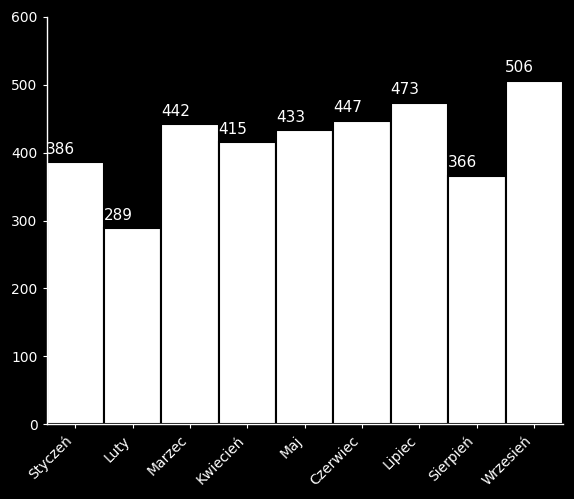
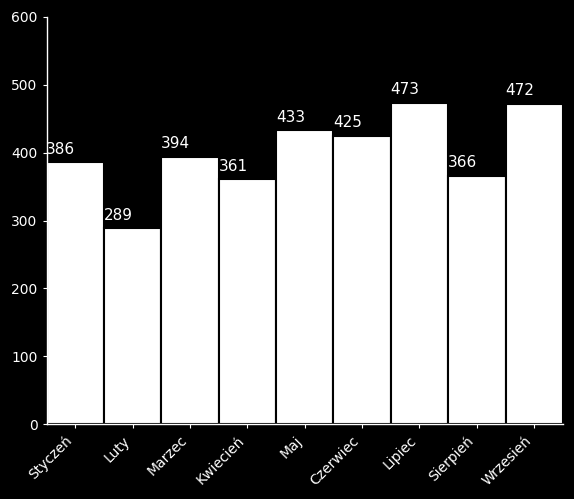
Marzec: 442 -> 394
Kwiecień: 415 -> 361
Czerwiec: 447 -> 425
Wrzesień: 506 -> 472
